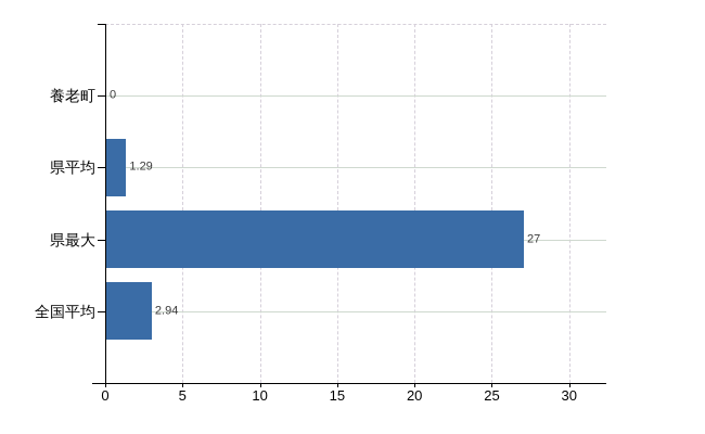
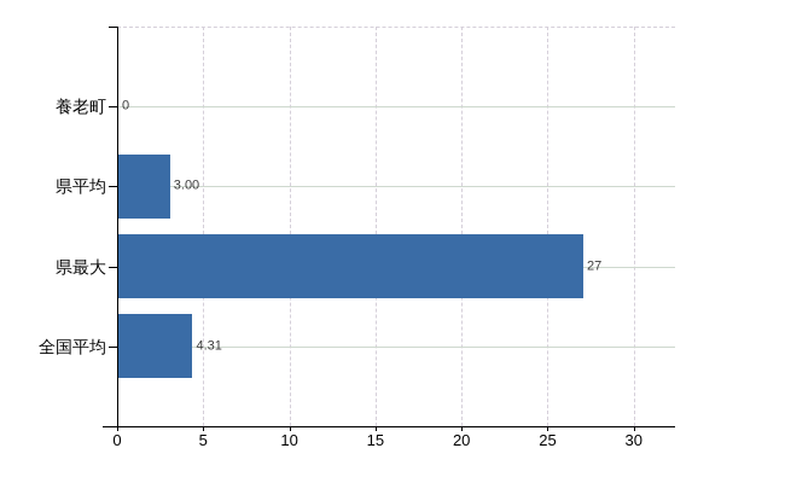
県平均: 1.29 -> 3.00
全国平均: 2.94 -> 4.31
